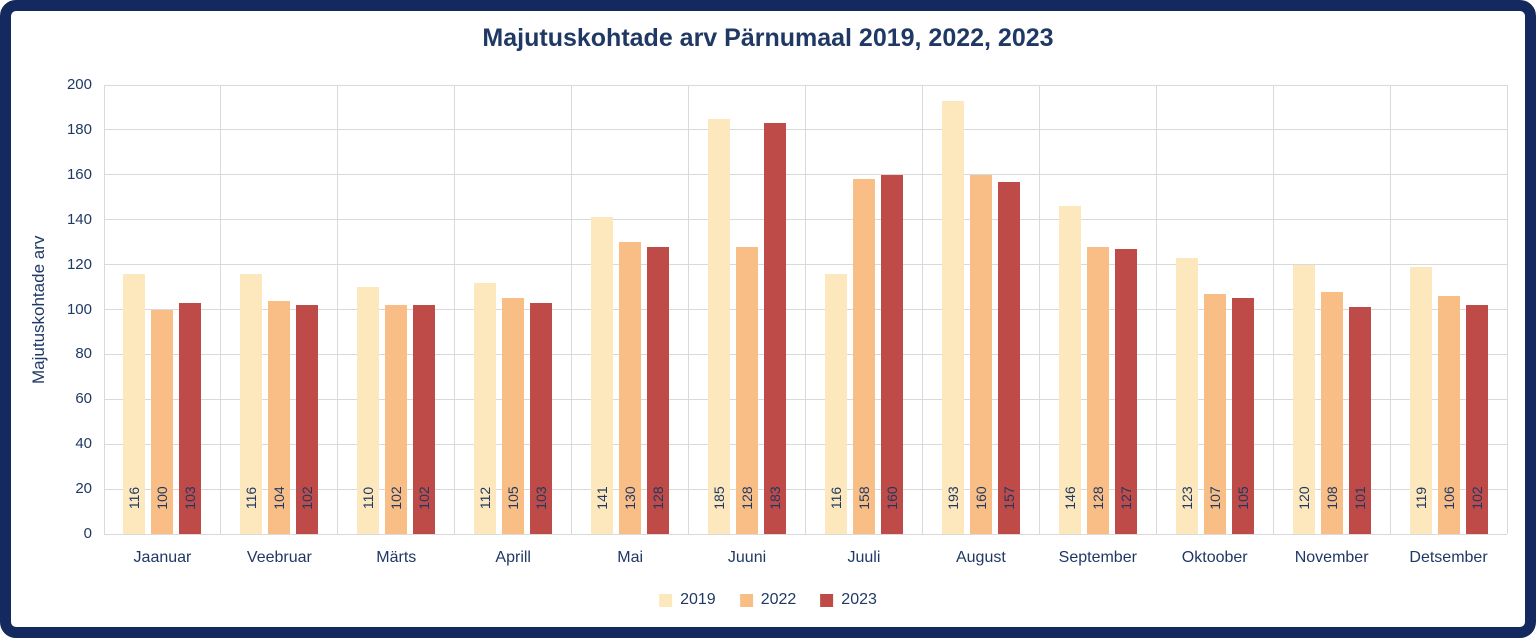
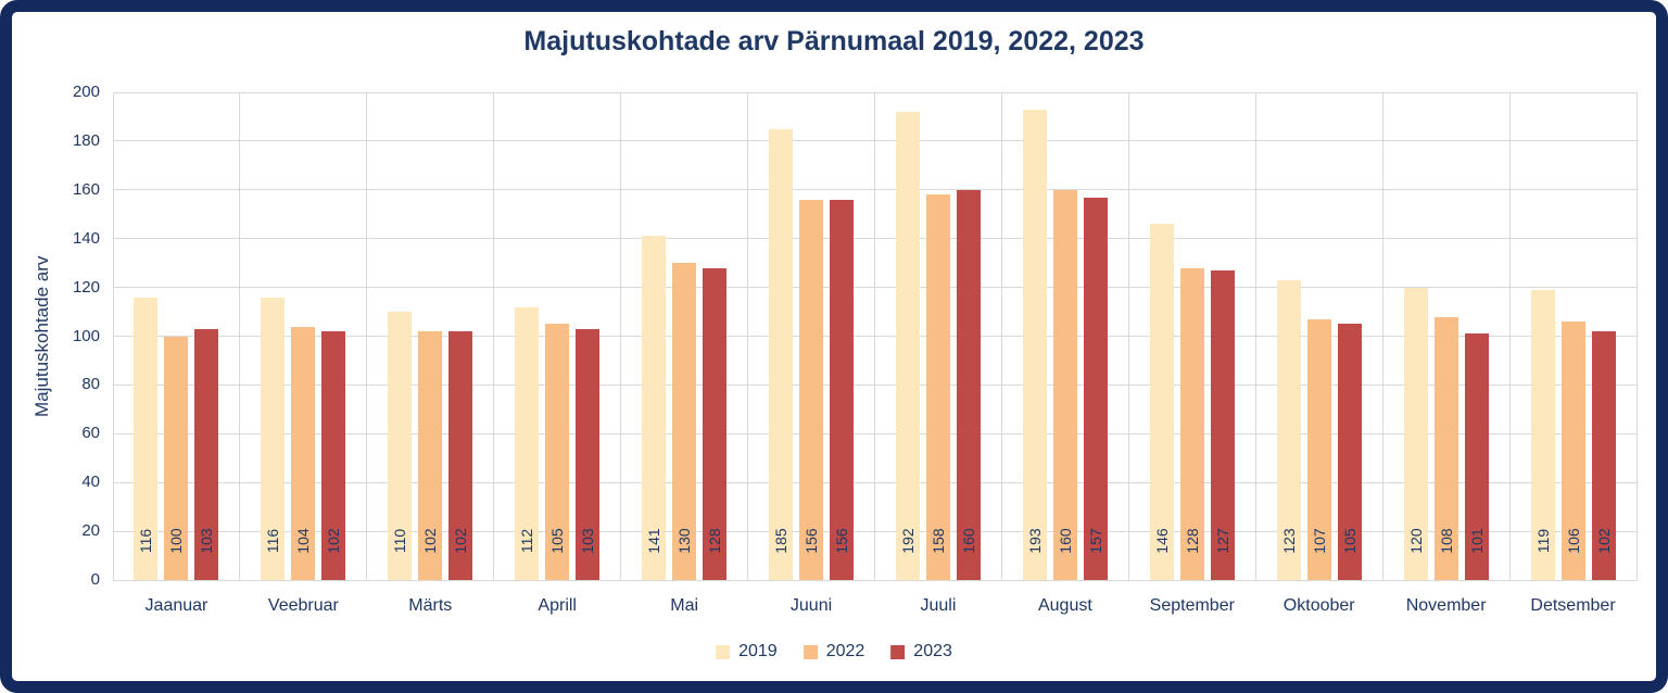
2022/Juuni: 128 -> 156
2023/Juuni: 183 -> 156
2019/Juuli: 116 -> 192
